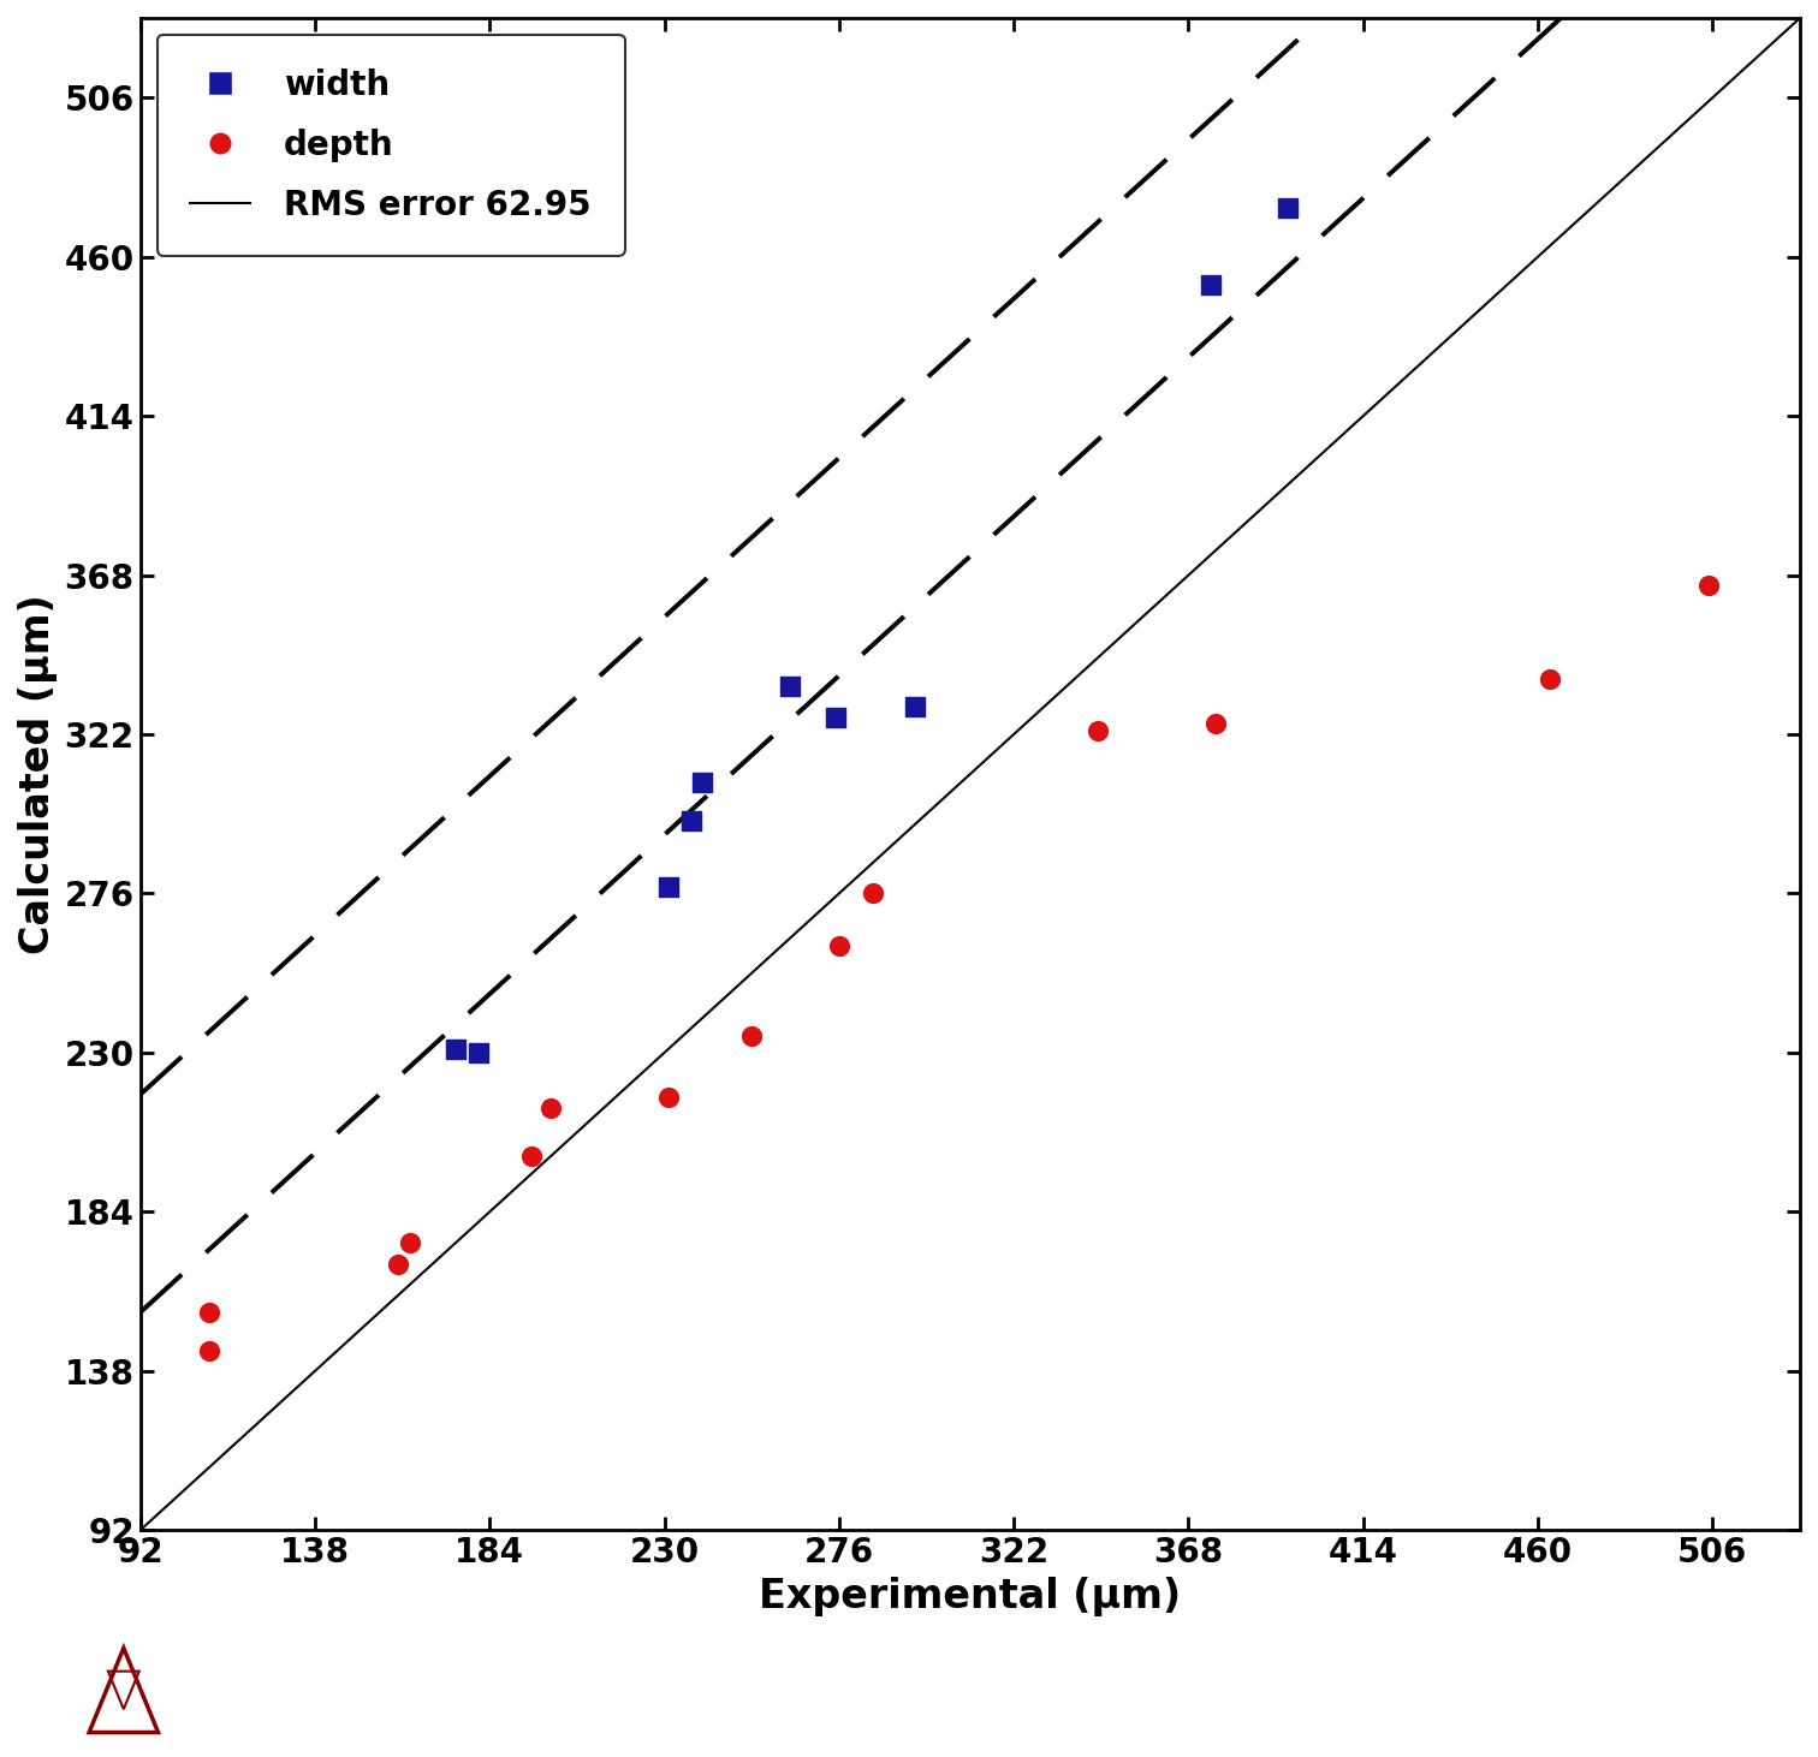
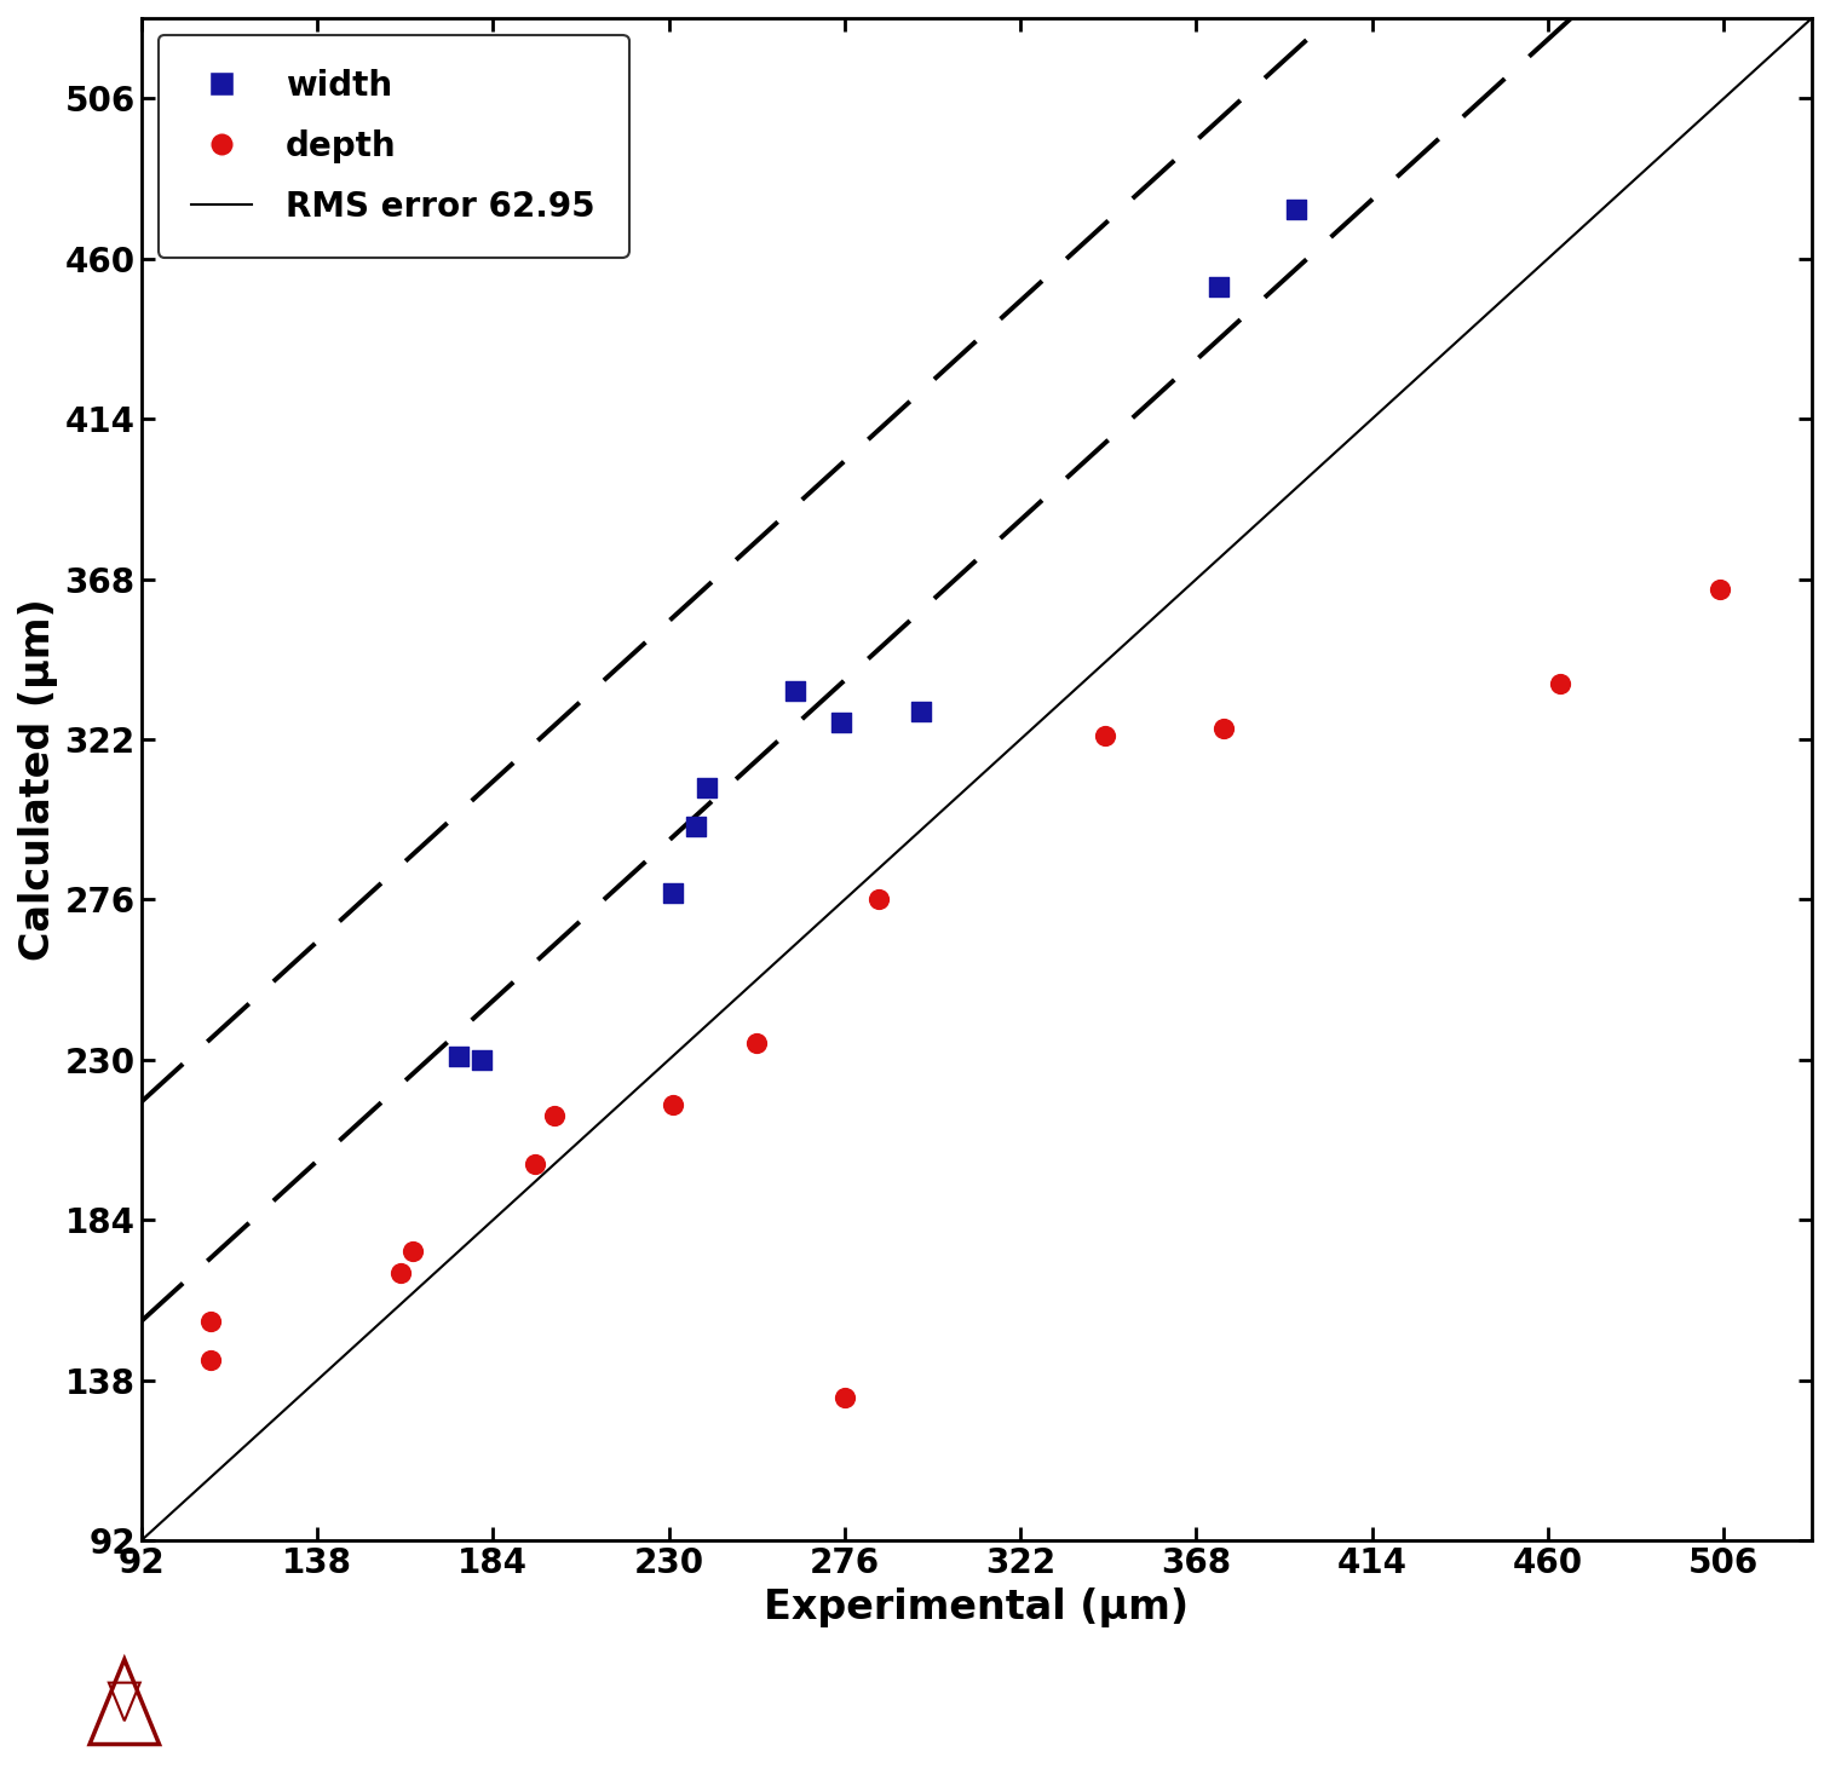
depth/276: 261 -> 133
